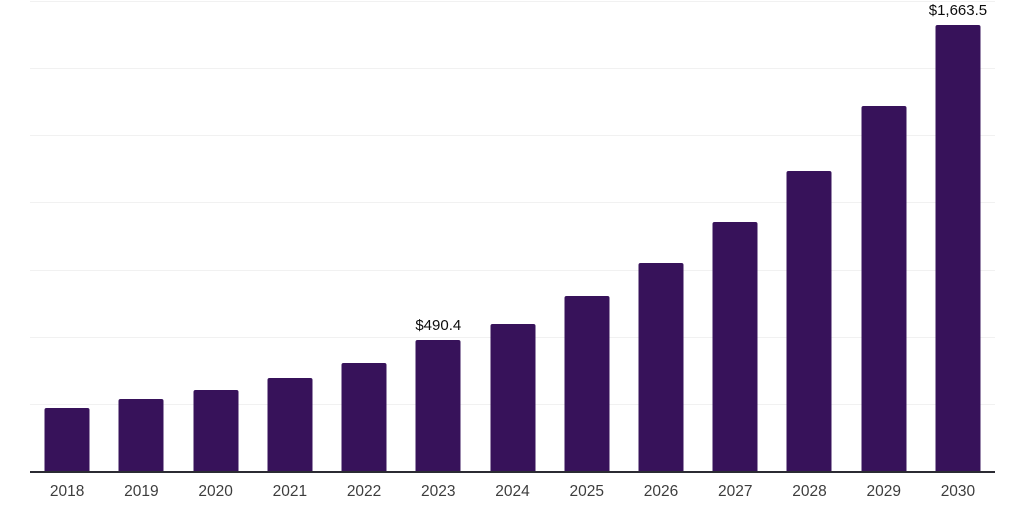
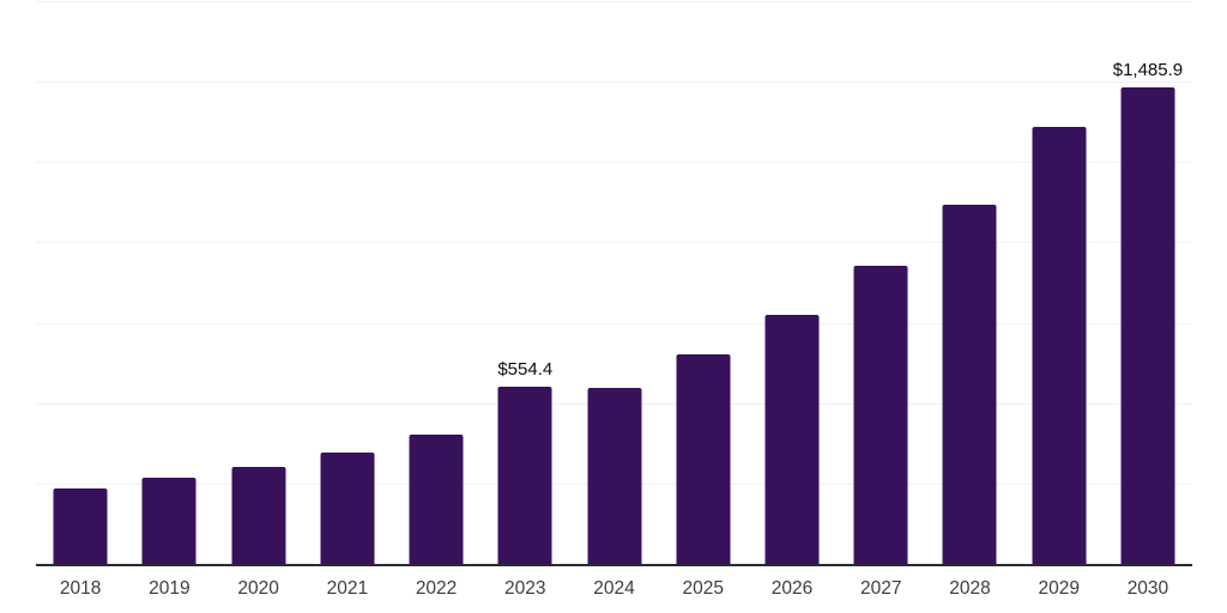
2023: $490.4 -> $554.4
2030: $1,663.5 -> $1,485.9
